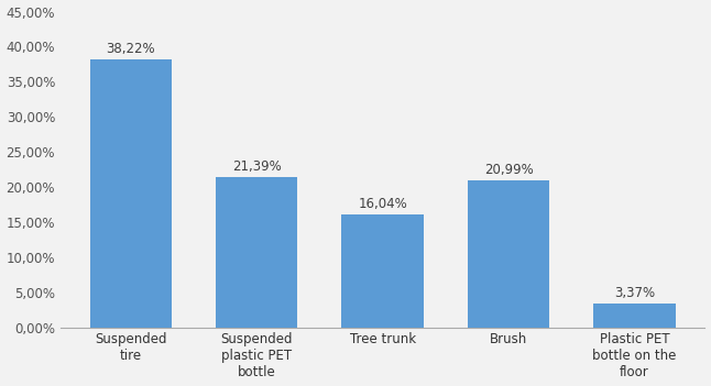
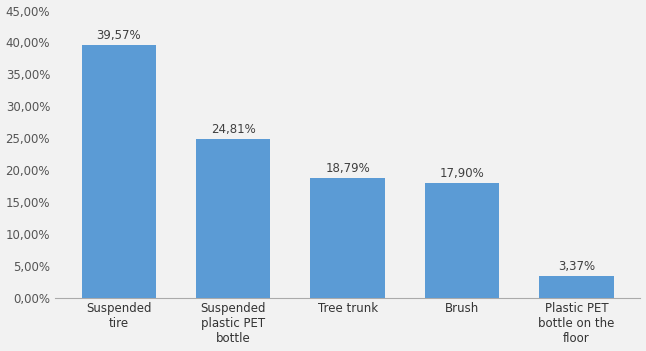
Suspended tire: 38,22% -> 39,57%
Suspended plastic PET bottle: 21,39% -> 24,81%
Tree trunk: 16,04% -> 18,79%
Brush: 20,99% -> 17,90%
